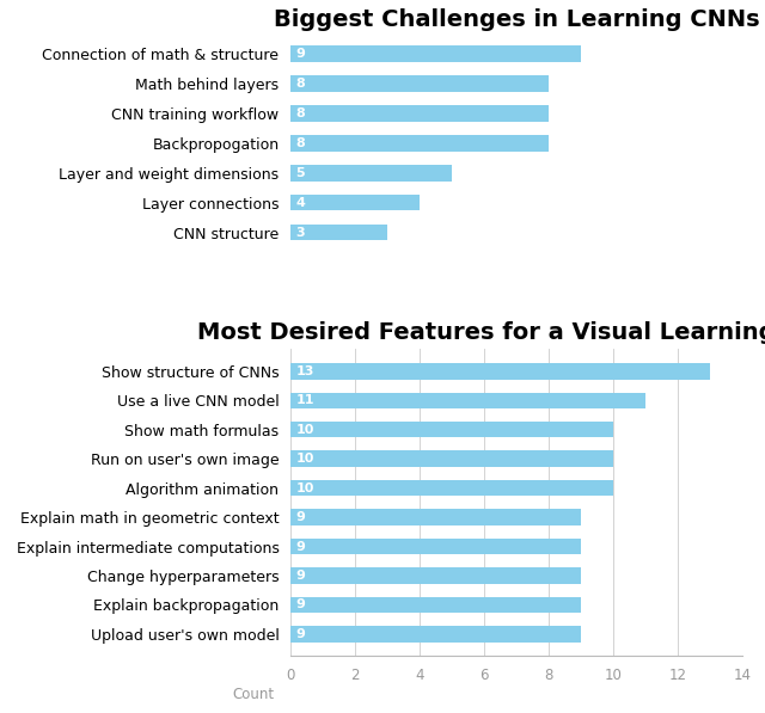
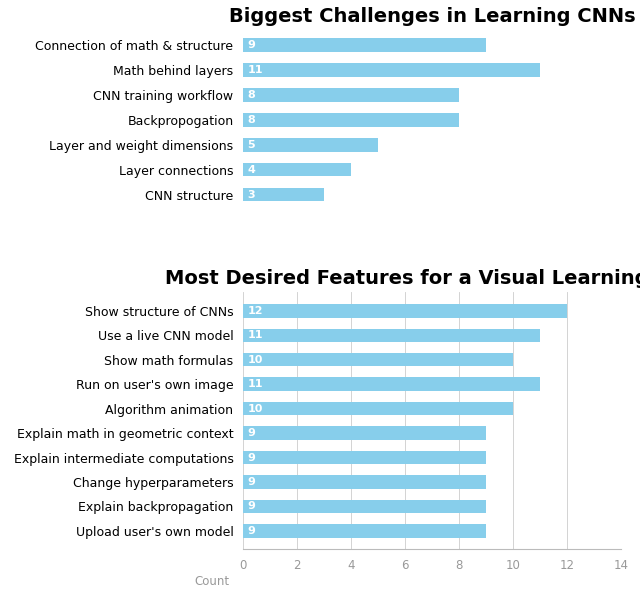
Biggest Challenges in Learning CNNs/Math behind layers: 8 -> 11
Show structure of CNNs: 13 -> 12
Run on user's own image: 10 -> 11
